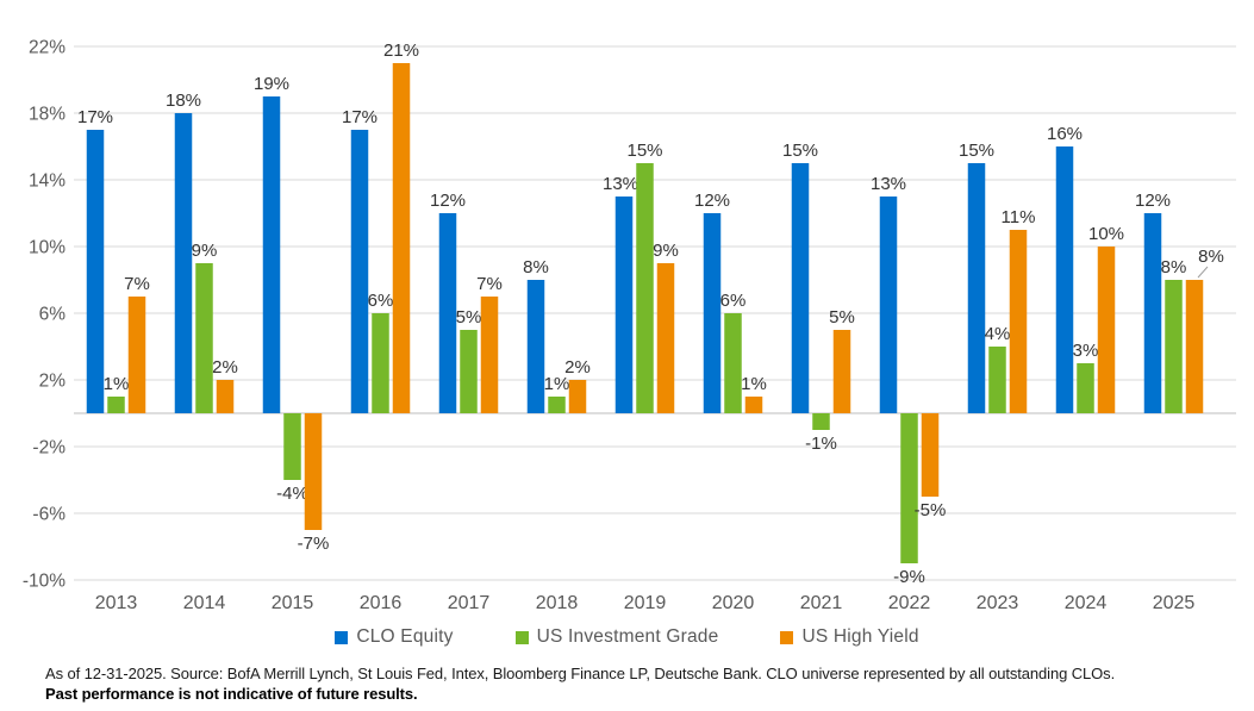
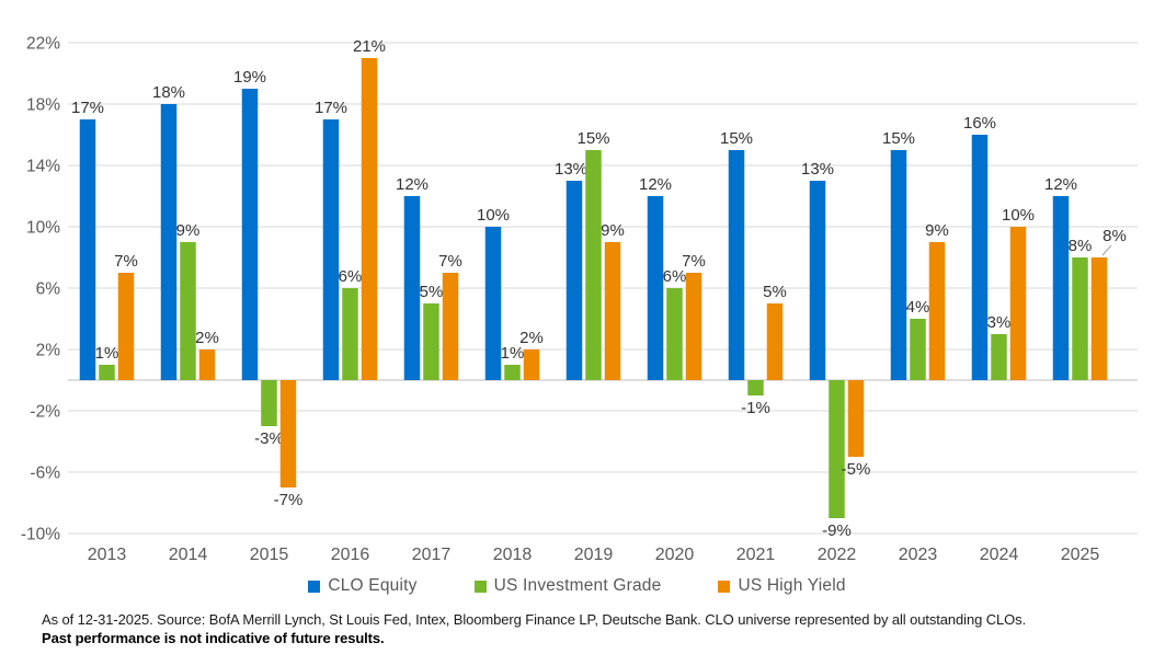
US Investment Grade/2015: -4% -> -3%
CLO Equity/2018: 8% -> 10%
US High Yield/2020: 1% -> 7%
US High Yield/2023: 11% -> 9%
